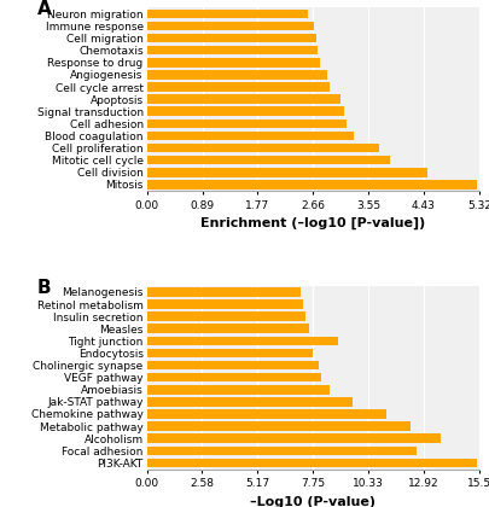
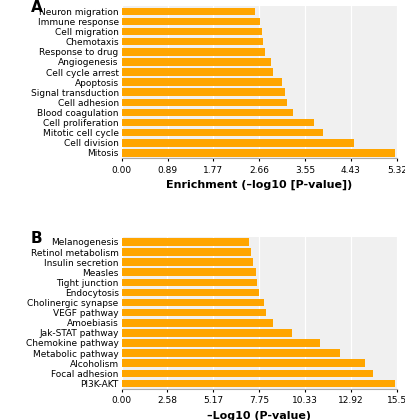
Tight junction: 8.9 -> 7.6
Focal adhesion: 12.6 -> 14.2
